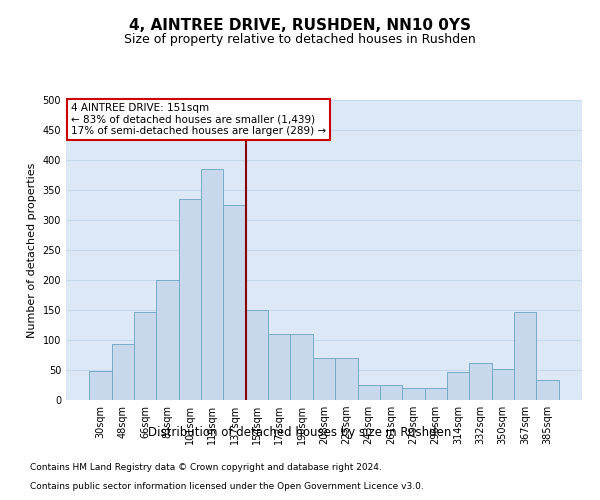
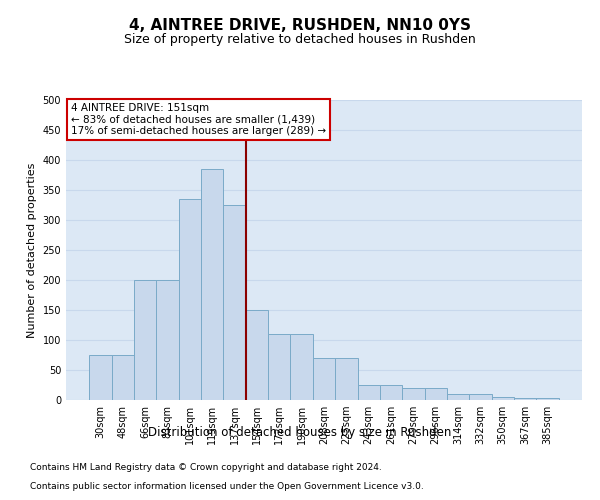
30sqm: 48 -> 75
48sqm: 94 -> 75
66sqm: 146 -> 200
314sqm: 46 -> 10
332sqm: 62 -> 10
350sqm: 52 -> 5
367sqm: 146 -> 3
385sqm: 34 -> 3
